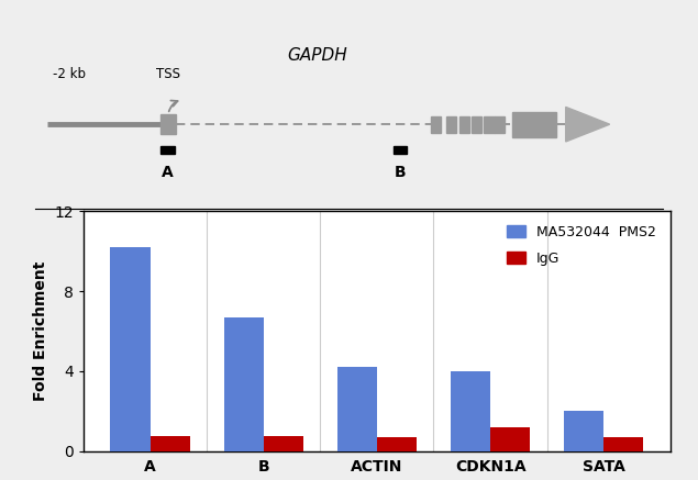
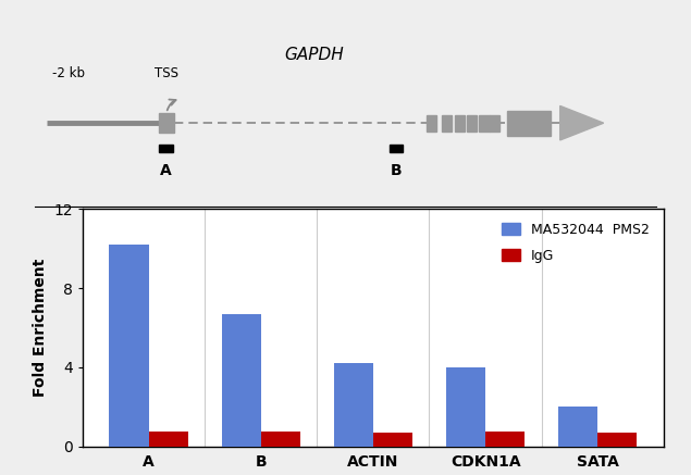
IgG/CDKN1A: 1.2 -> 0.8
